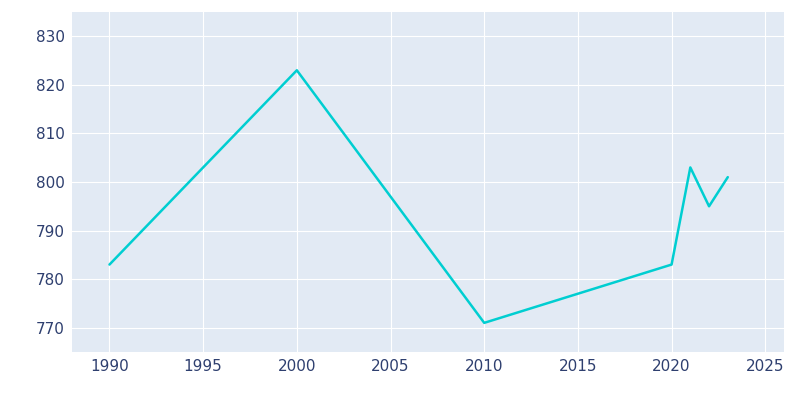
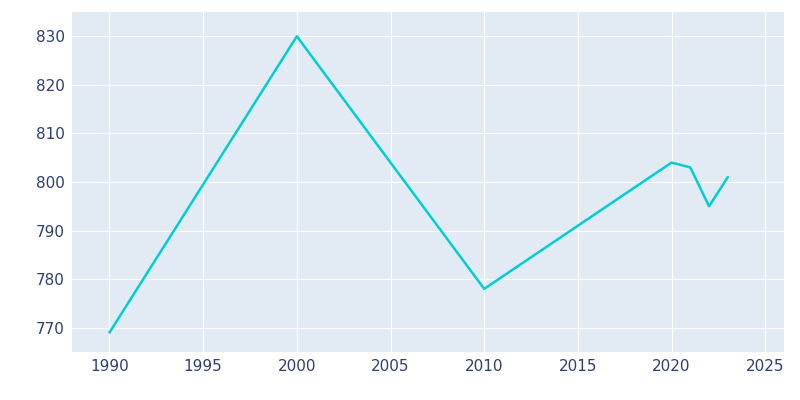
1990: 783 -> 769
2000: 823 -> 830
2010: 771 -> 778
2020: 783 -> 804
